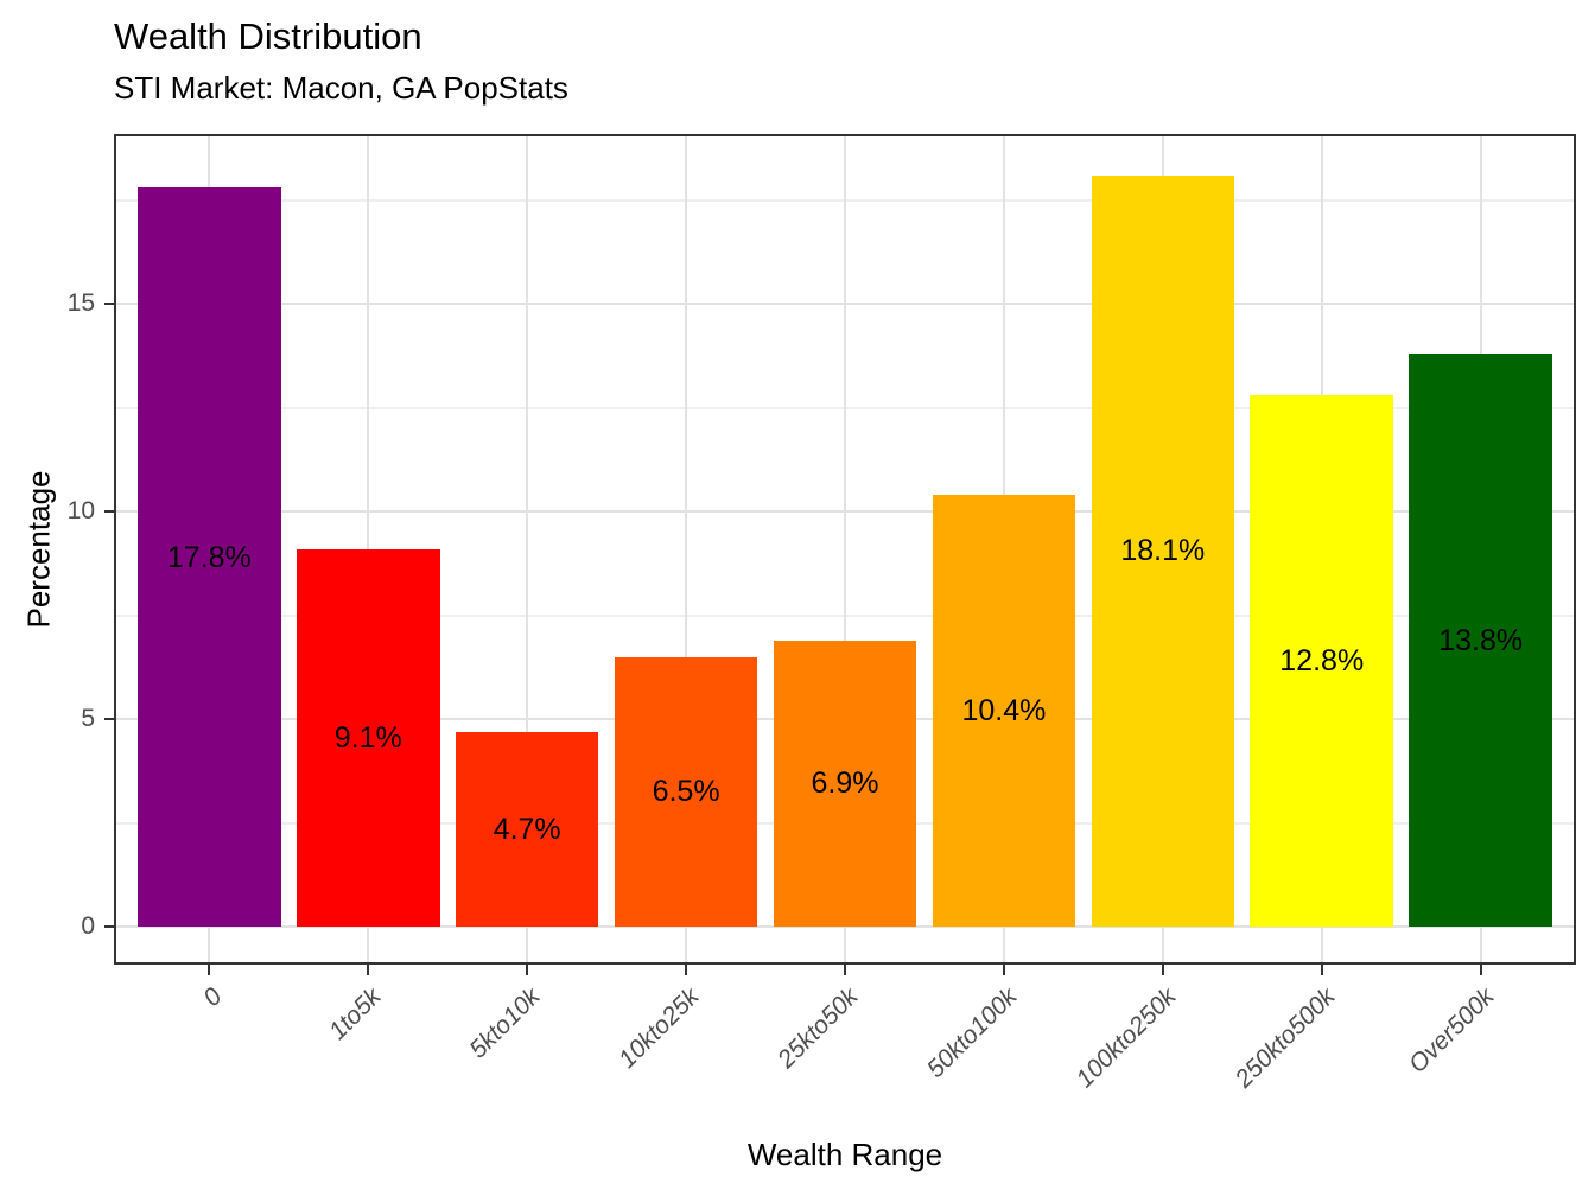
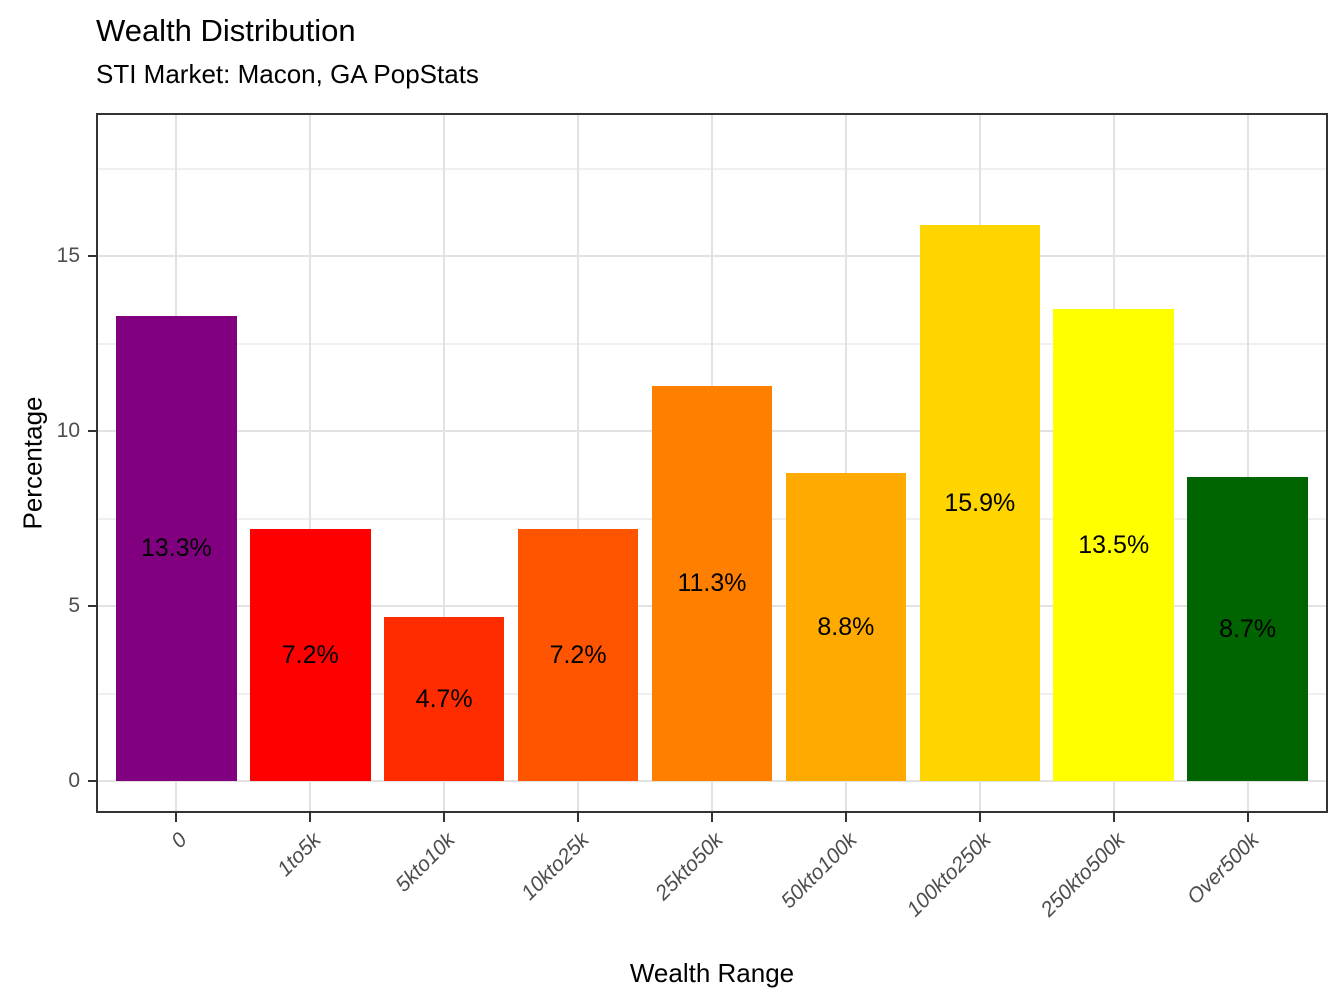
0: 17.8% -> 13.3%
1to5k: 9.1% -> 7.2%
10kto25k: 6.5% -> 7.2%
25kto50k: 6.9% -> 11.3%
50kto100k: 10.4% -> 8.8%
100kto250k: 18.1% -> 15.9%
250kto500k: 12.8% -> 13.5%
Over500k: 13.8% -> 8.7%
